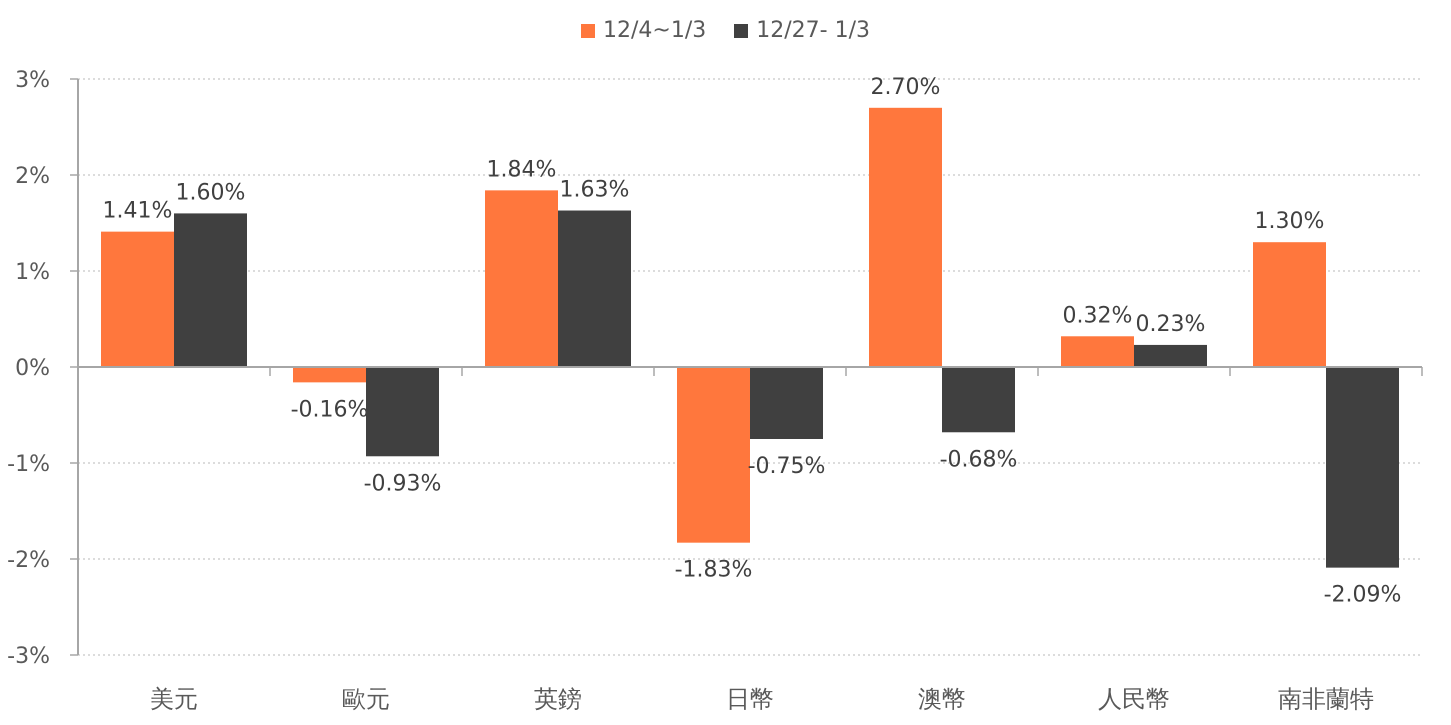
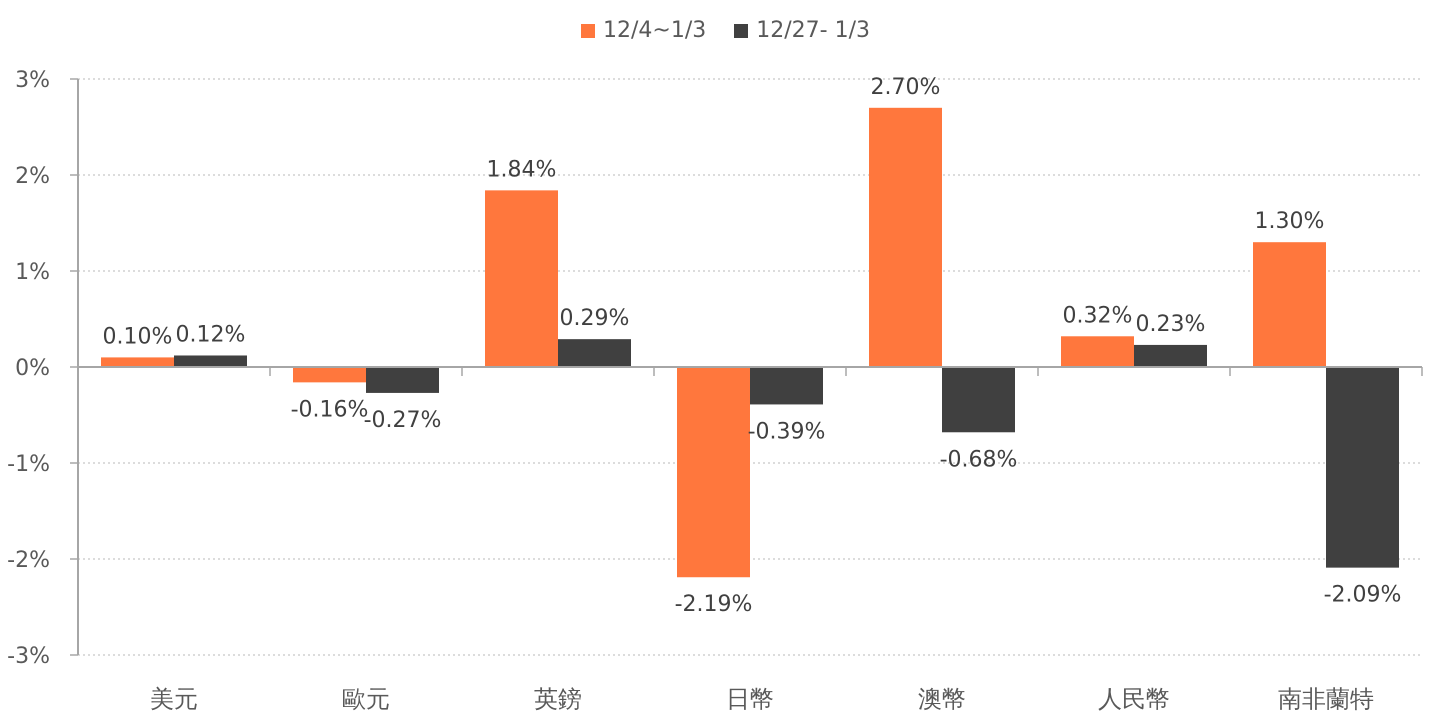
12/4~1/3/美元: 1.41% -> 0.10%
12/27- 1/3/美元: 1.60% -> 0.12%
12/27- 1/3/歐元: -0.93% -> -0.27%
12/27- 1/3/英鎊: 1.63% -> 0.29%
12/4~1/3/日幣: -1.83% -> -2.19%
12/27- 1/3/日幣: -0.75% -> -0.39%
